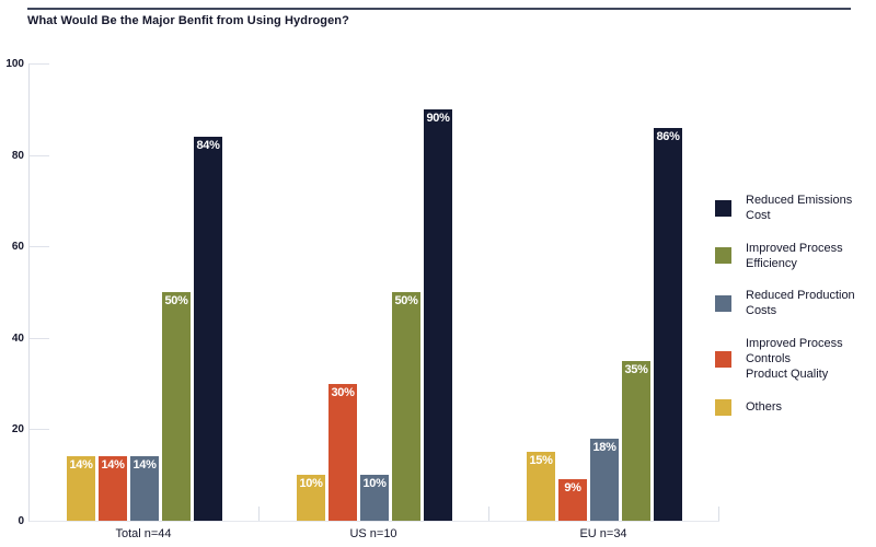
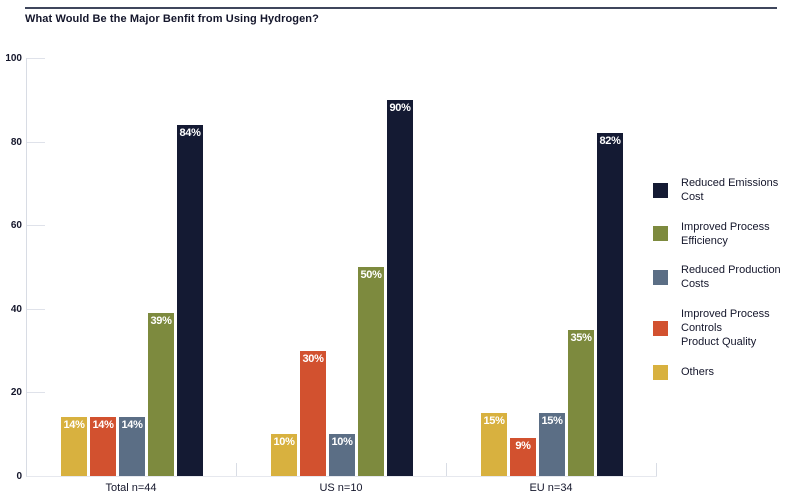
Improved Process Efficiency/Total n=44: 50% -> 39%
Reduced Emissions Cost/EU n=34: 86% -> 82%
Reduced Production Costs/EU n=34: 18% -> 15%
